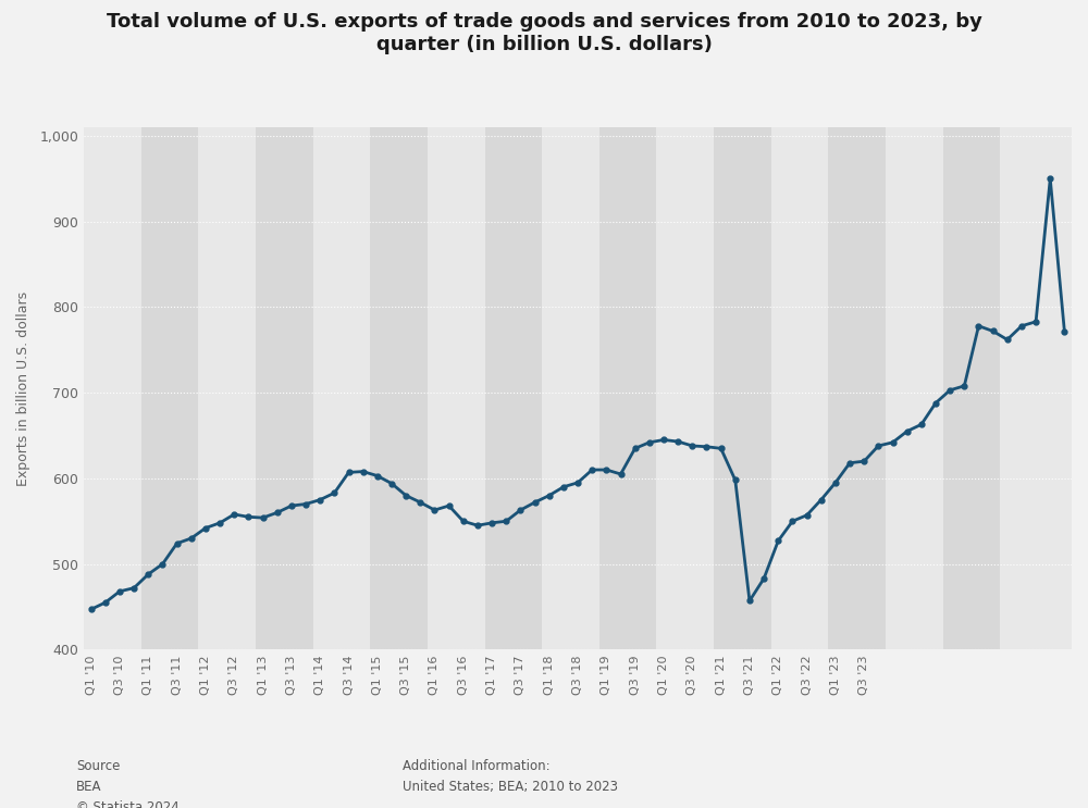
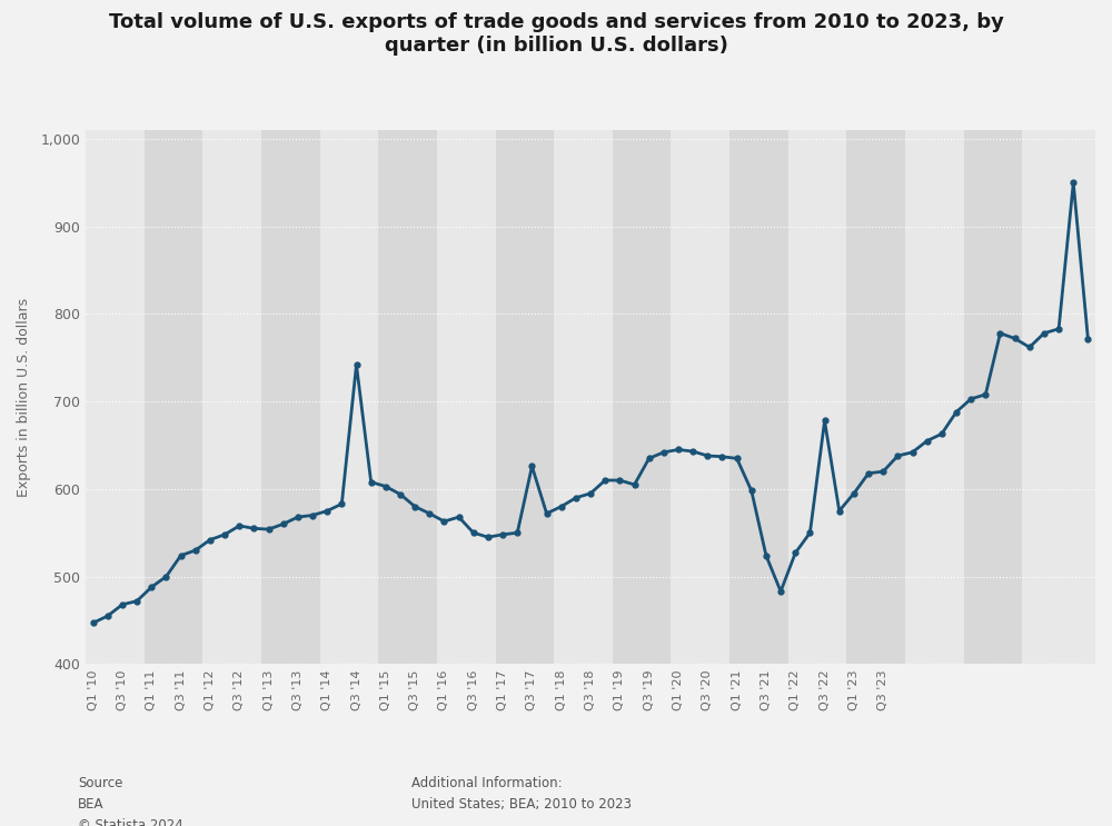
Q3 '14: 607 -> 742
Q3 '17: 563 -> 626
Q3 '21: 457 -> 524
Q3 '22: 557 -> 678
